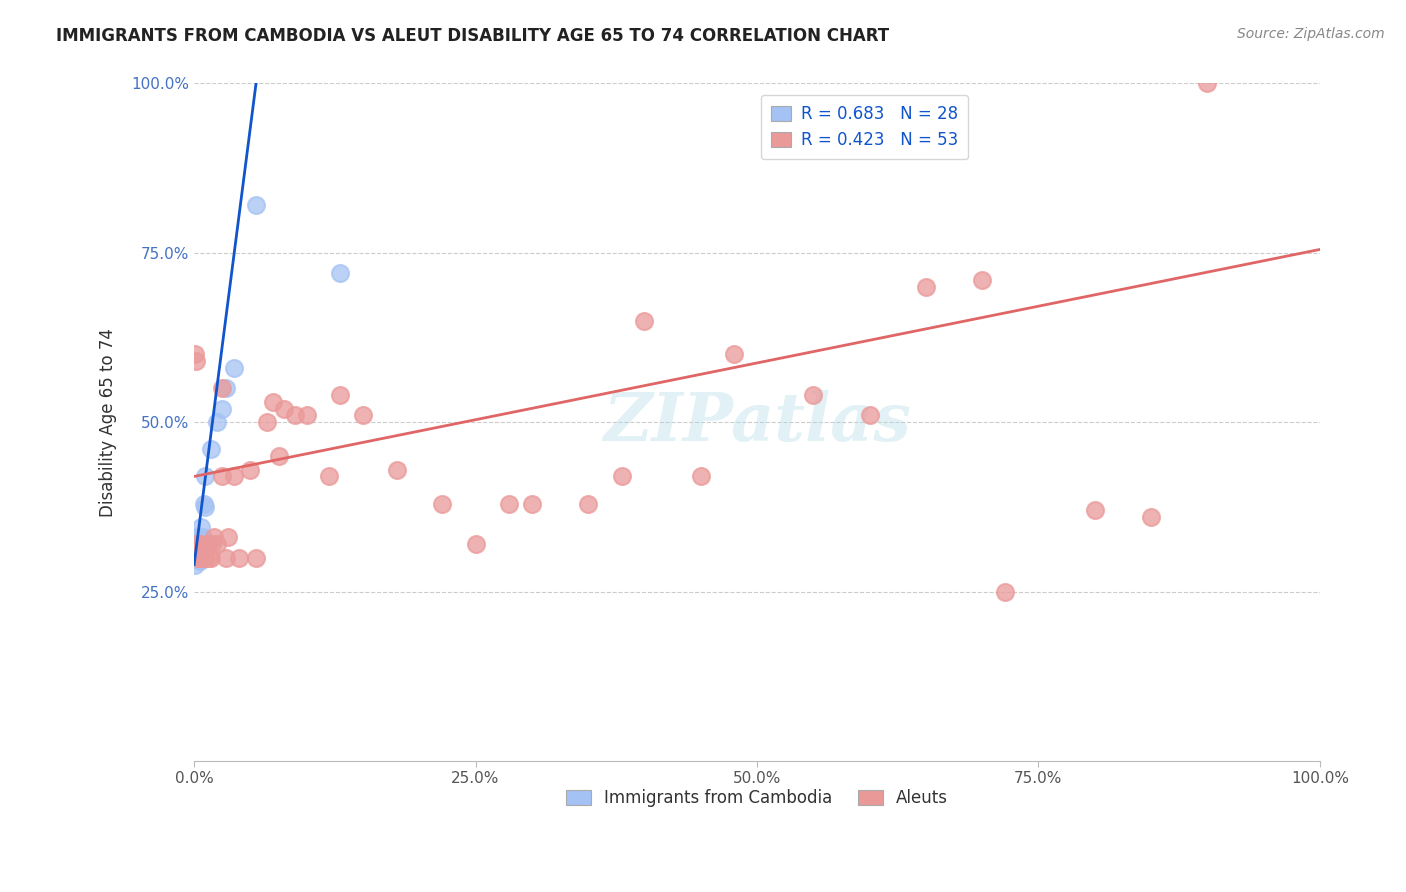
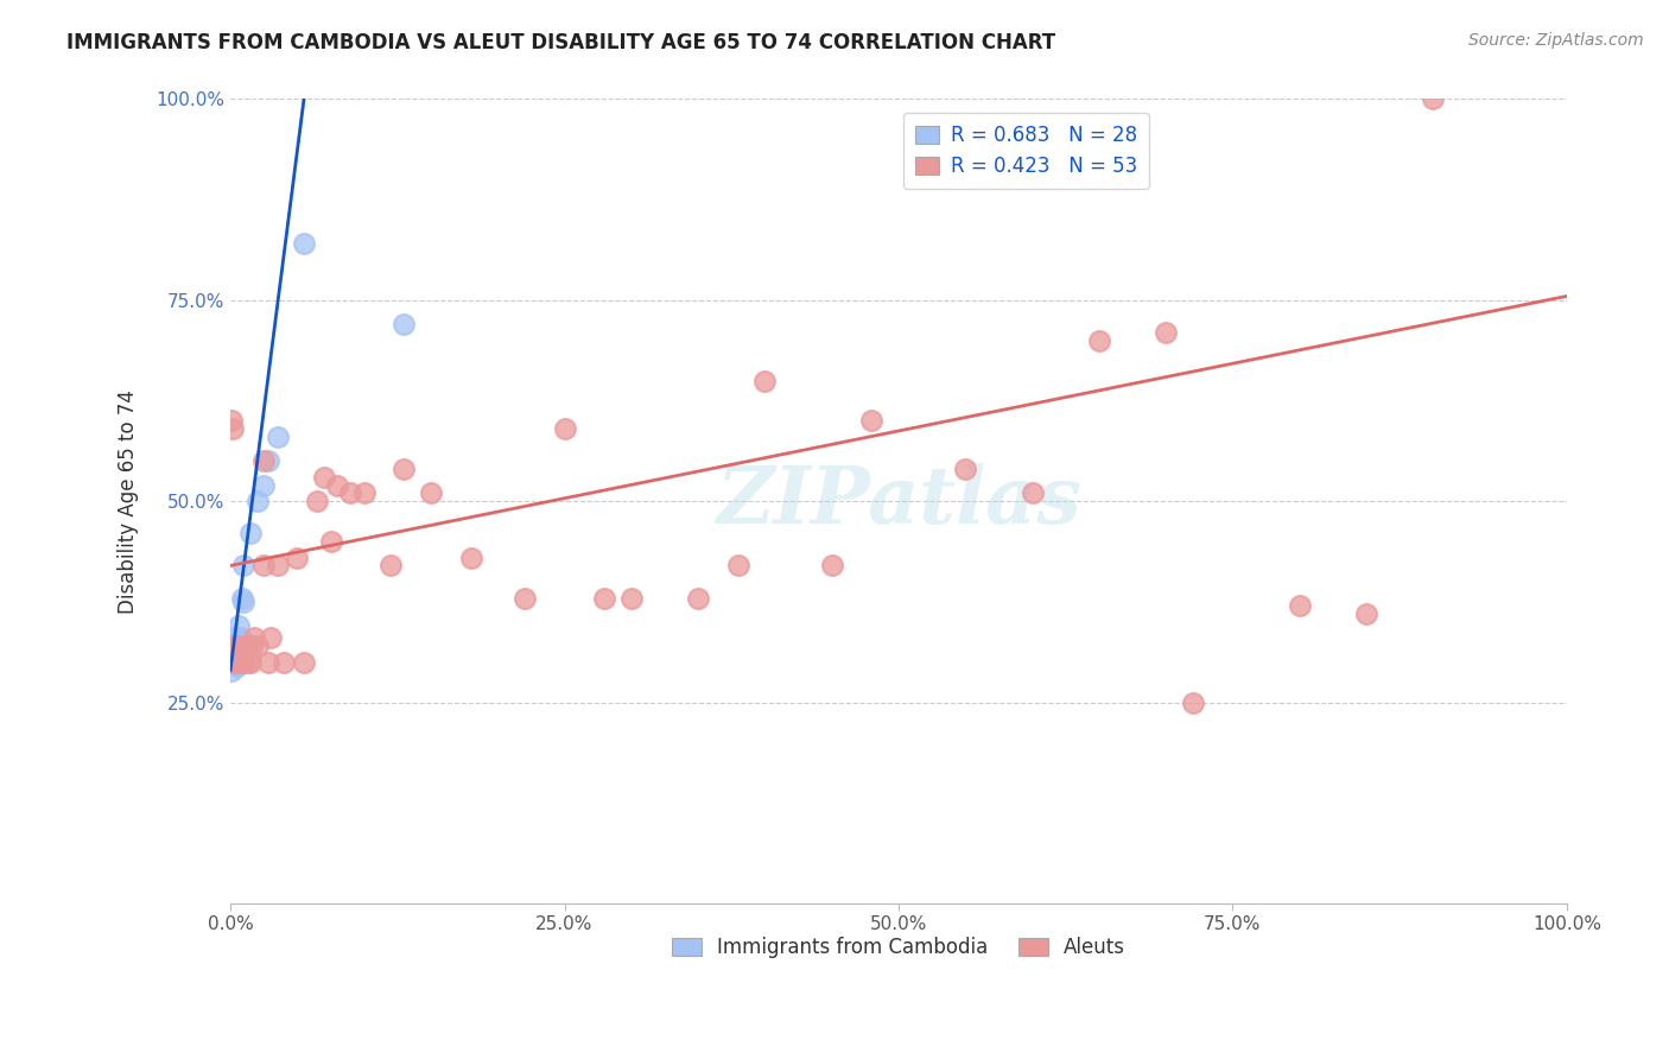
Aleuts/25.0%: 32% -> 59%
